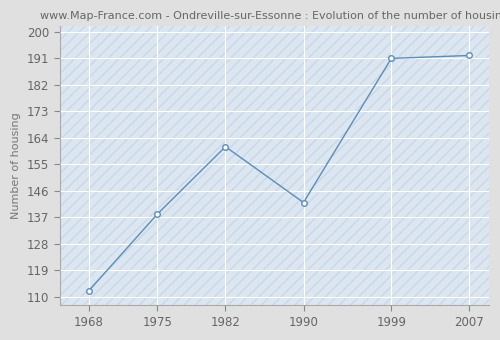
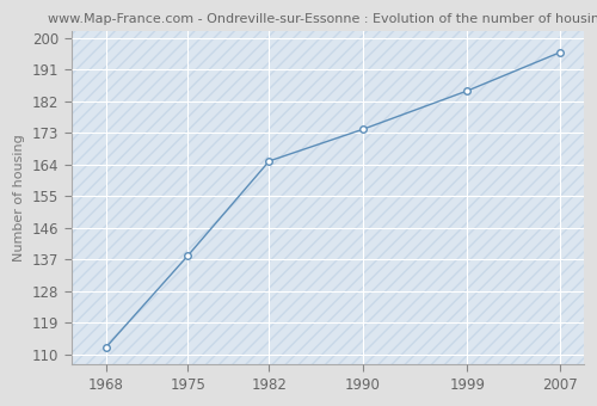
1982: 161 -> 165
1990: 142 -> 174
1999: 191 -> 185
2007: 192 -> 196
